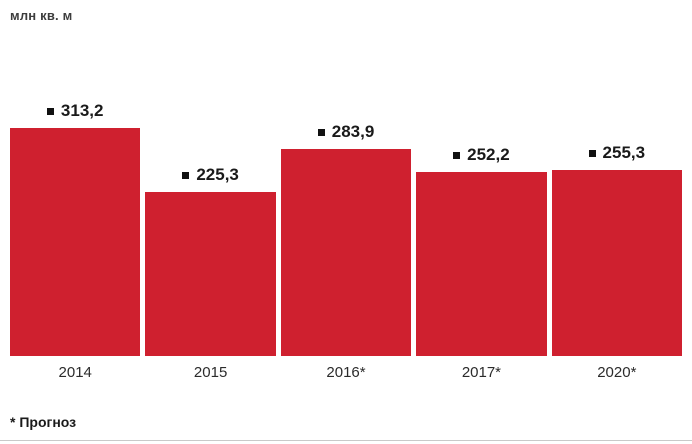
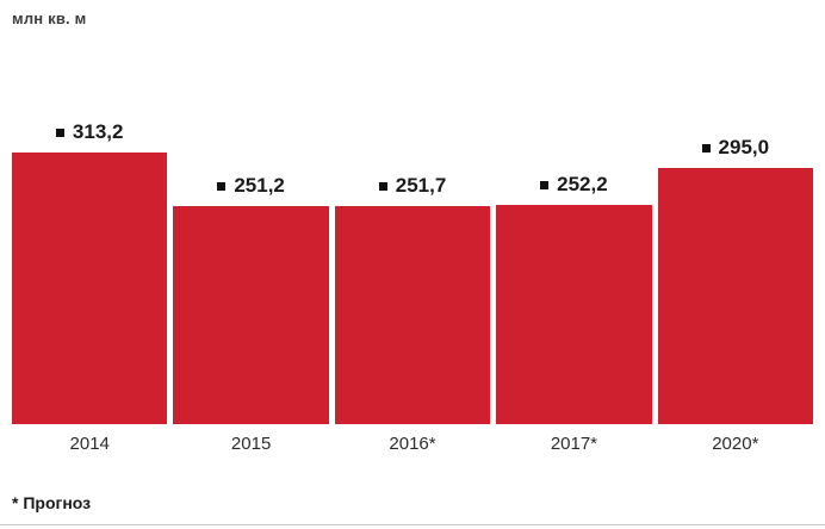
2015: 225,3 -> 251,2
2016*: 283,9 -> 251,7
2020*: 255,3 -> 295,0
